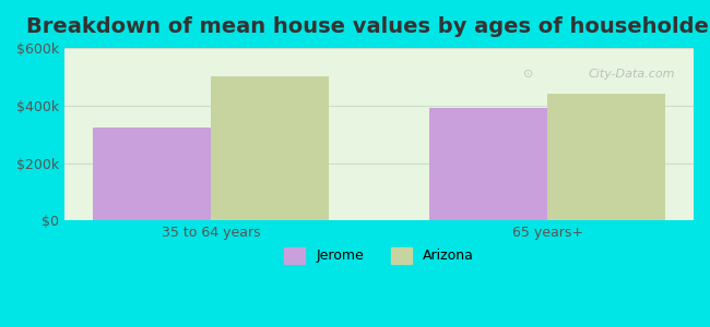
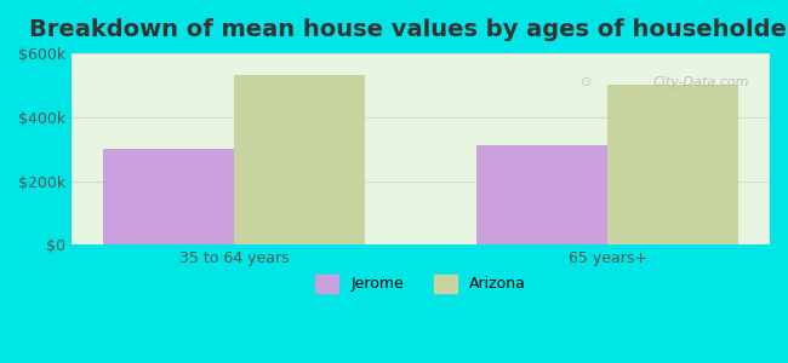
Jerome/35 to 64 years: $325k -> $300k
Arizona/35 to 64 years: $500k -> $530k
Jerome/65 years+: $390k -> $310k
Arizona/65 years+: $440k -> $500k
